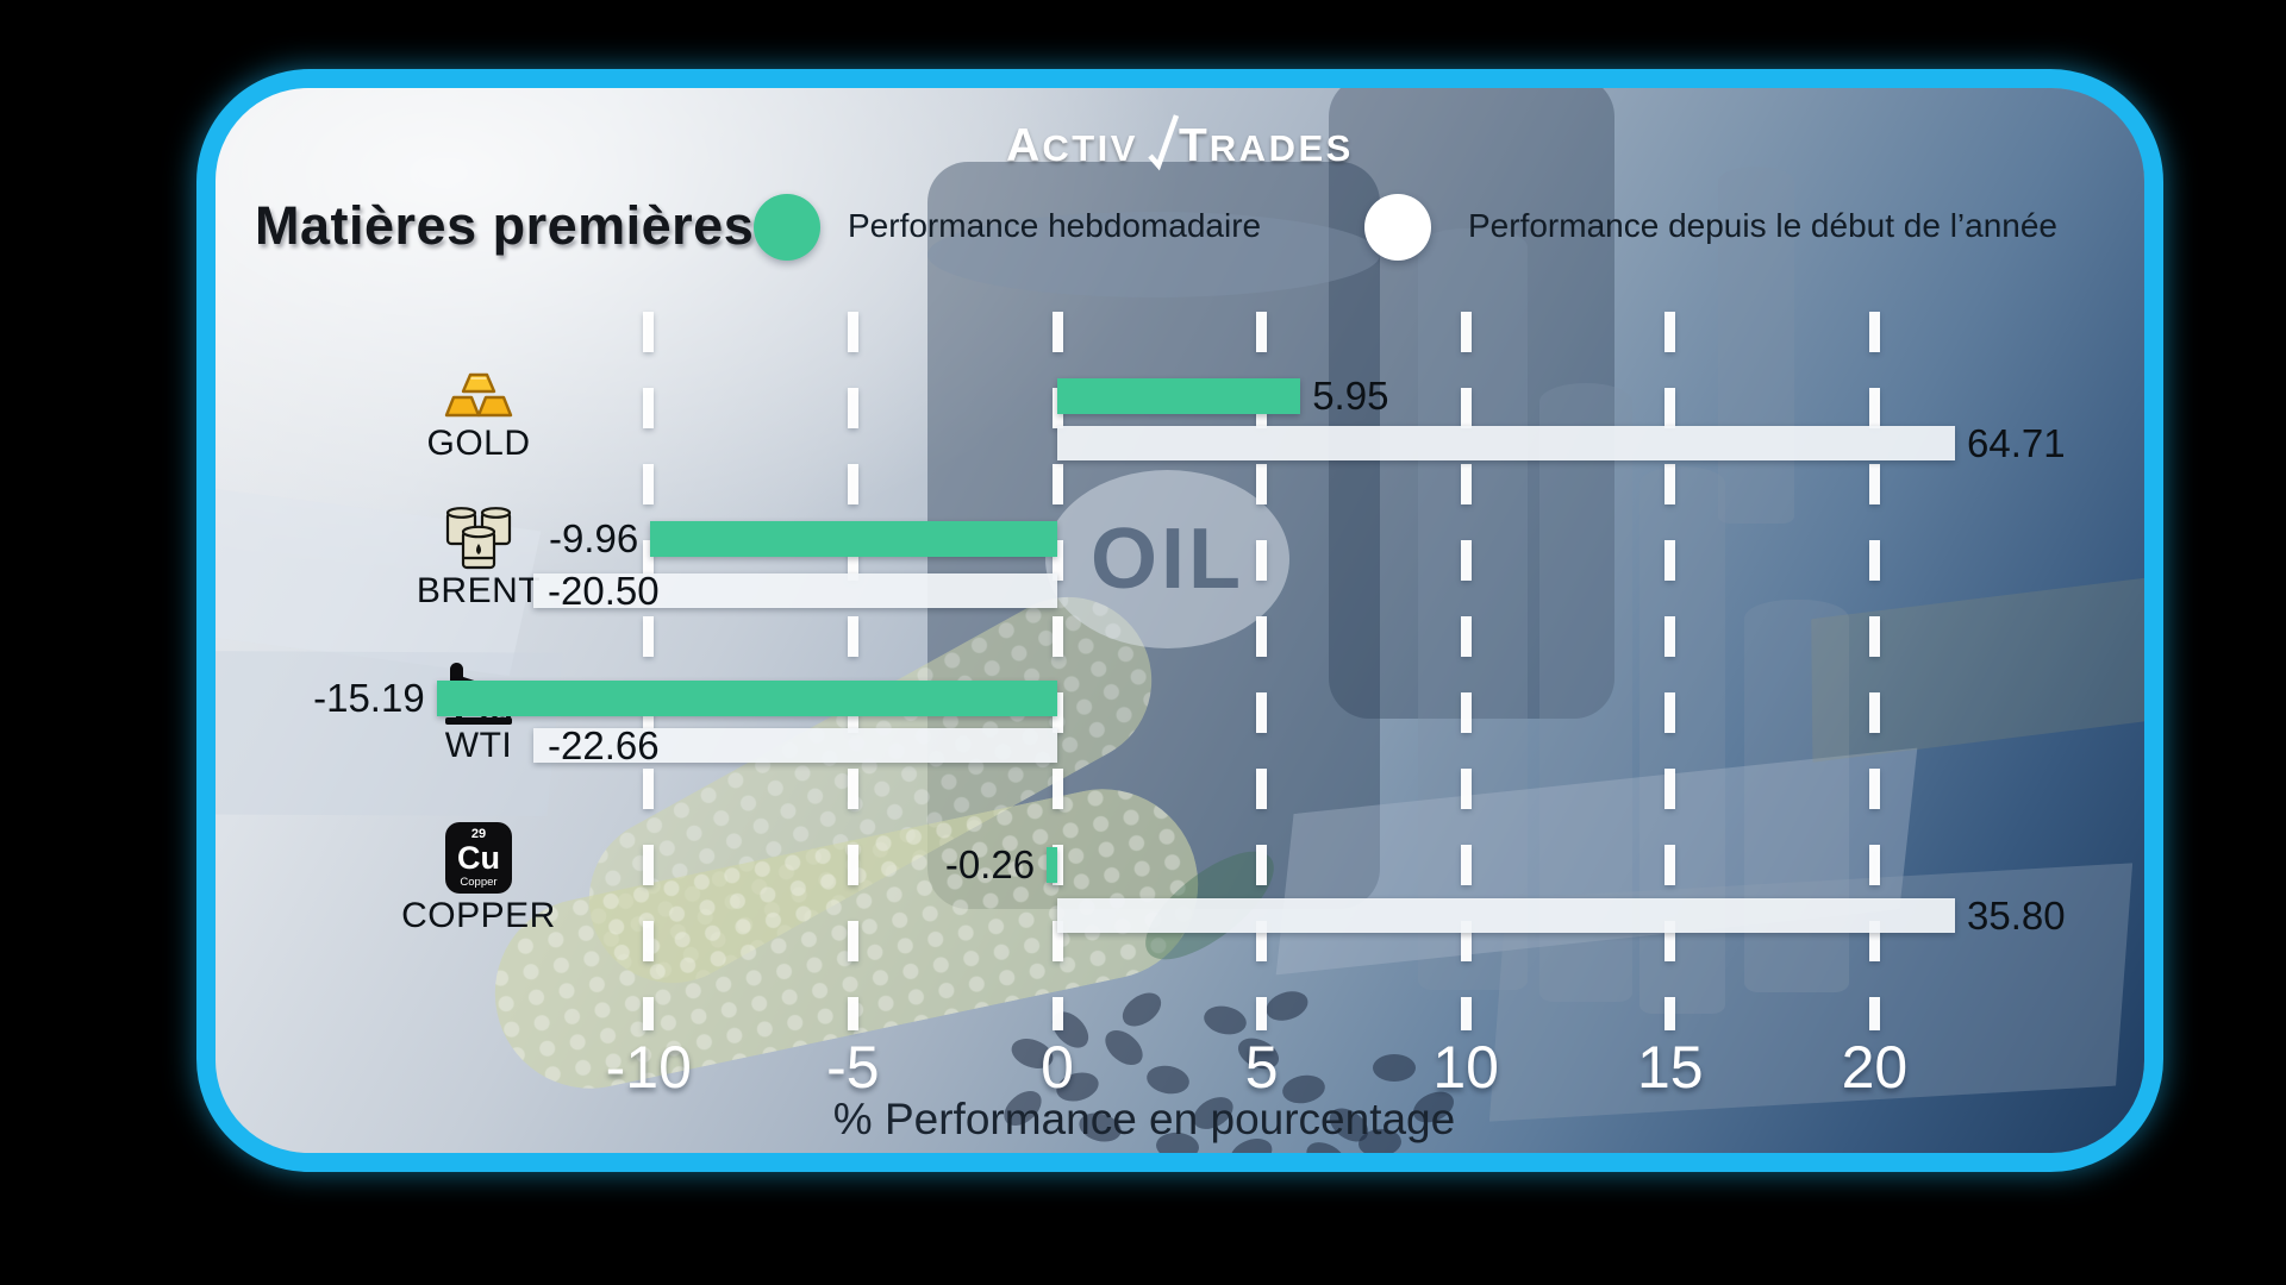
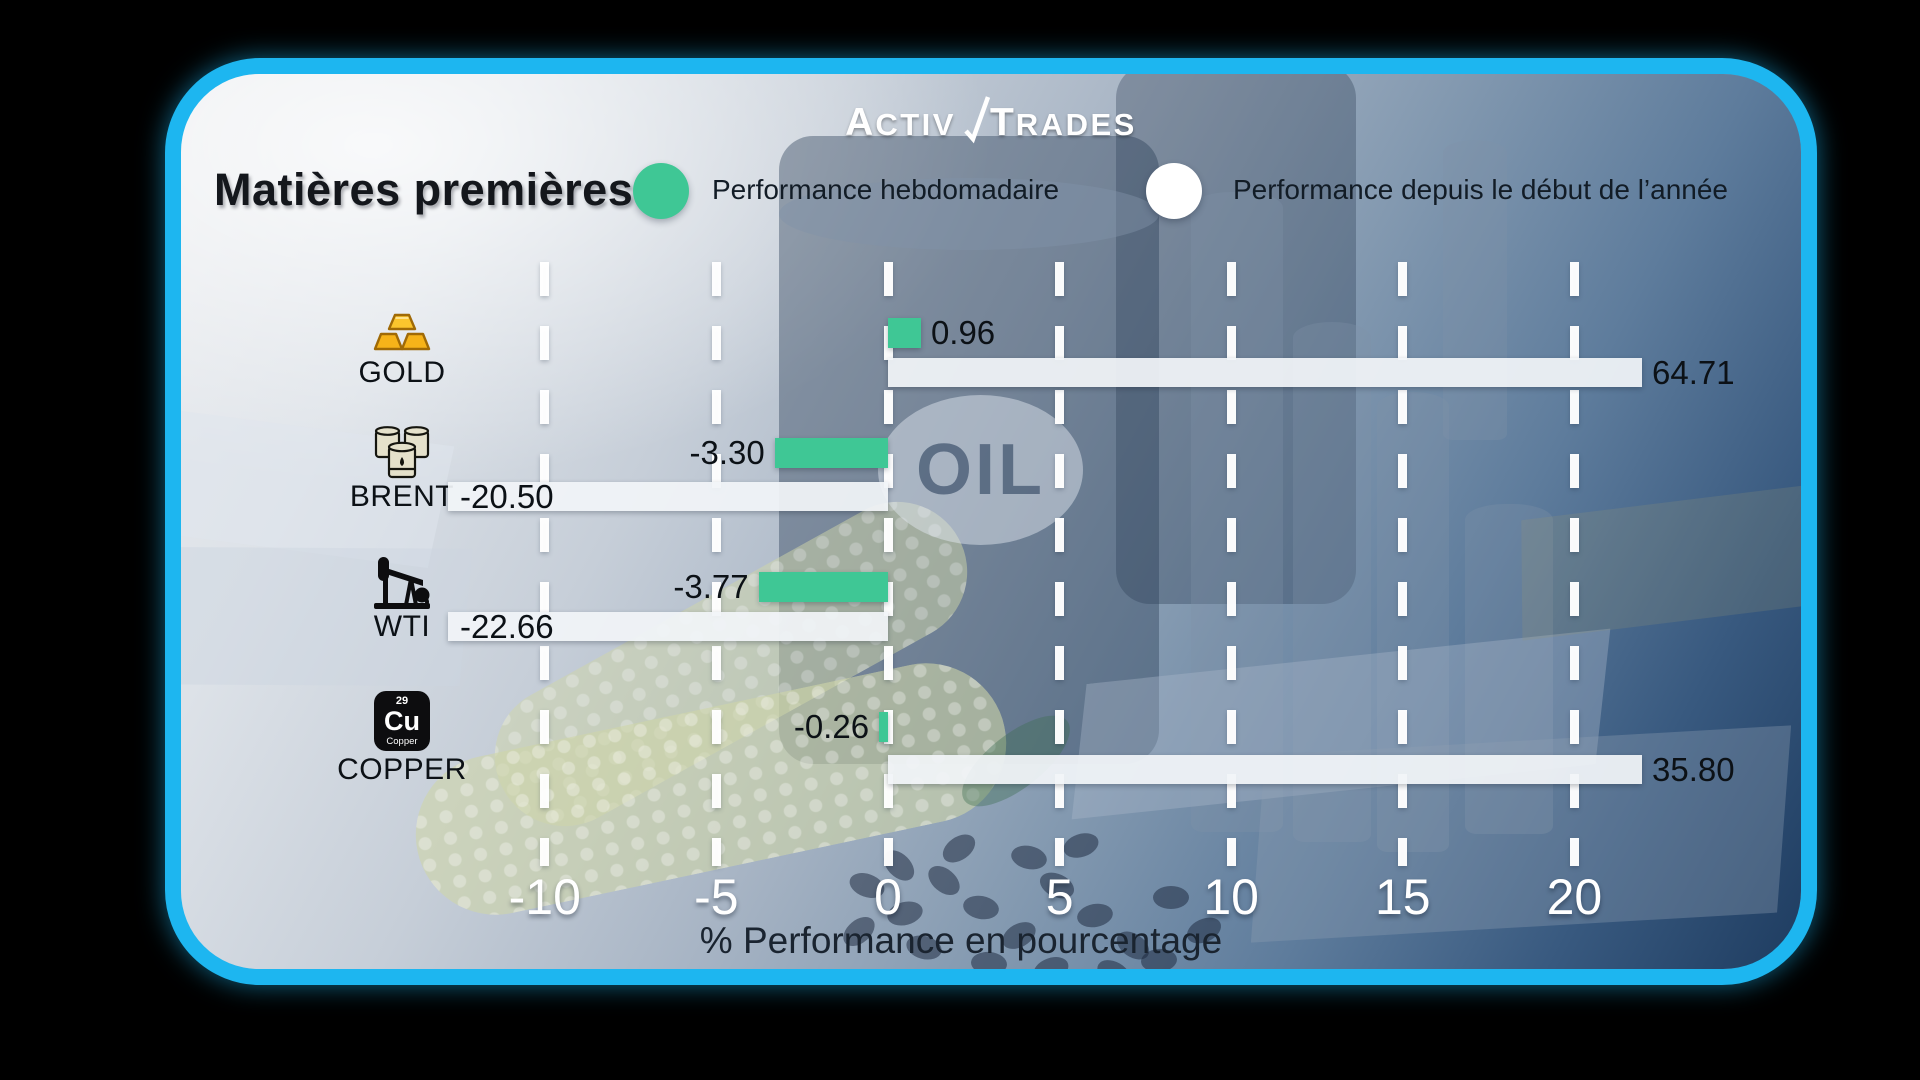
Performance hebdomadaire/GOLD: 5.95 -> 0.96
Performance hebdomadaire/BRENT: -9.96 -> -3.30
Performance hebdomadaire/WTI: -15.19 -> -3.77
